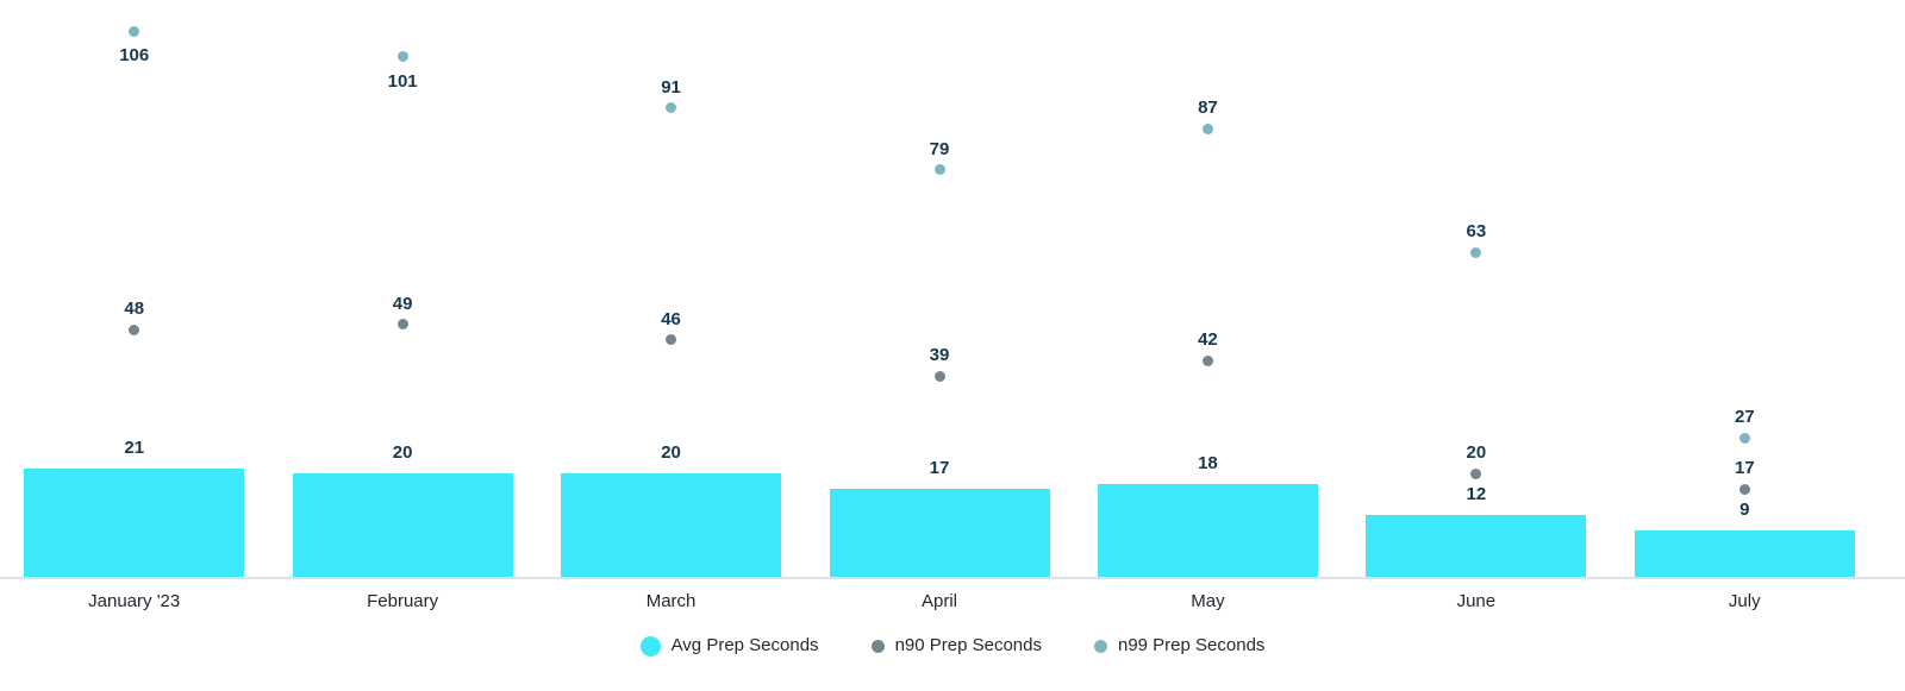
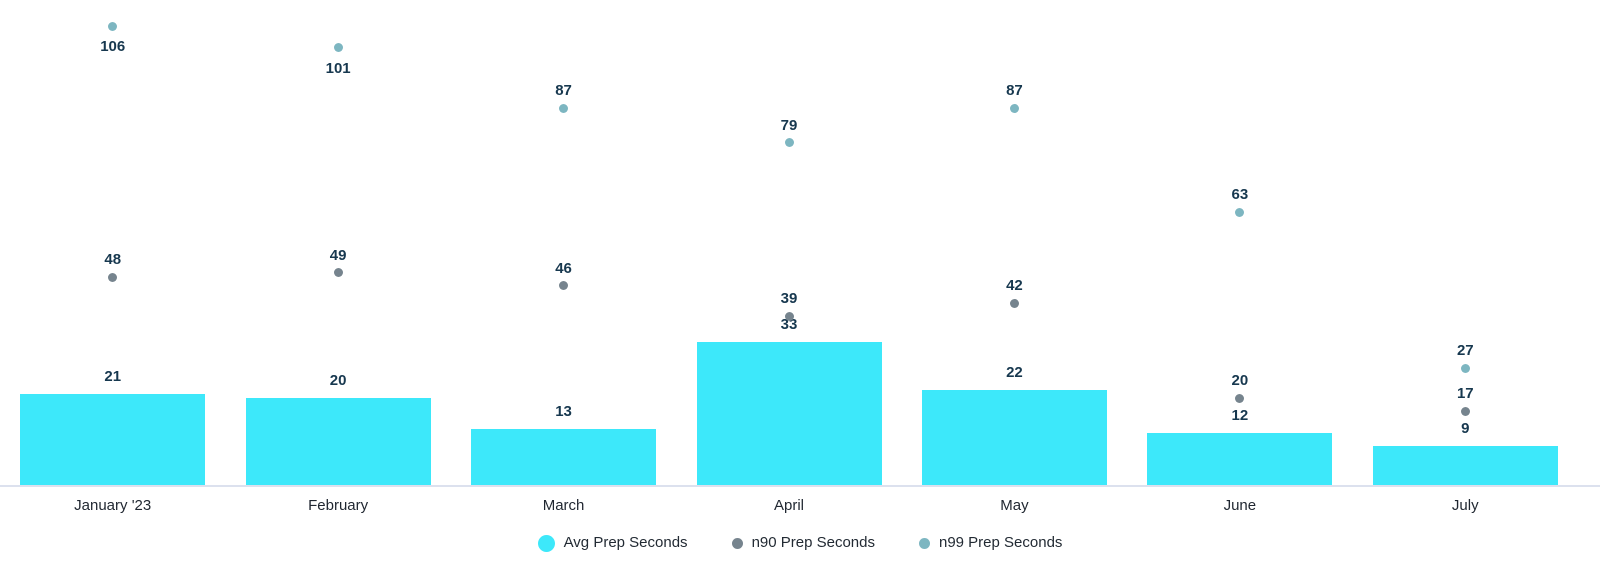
Avg Prep Seconds/March: 20 -> 13
n99 Prep Seconds/March: 91 -> 87
Avg Prep Seconds/April: 17 -> 33
Avg Prep Seconds/May: 18 -> 22
